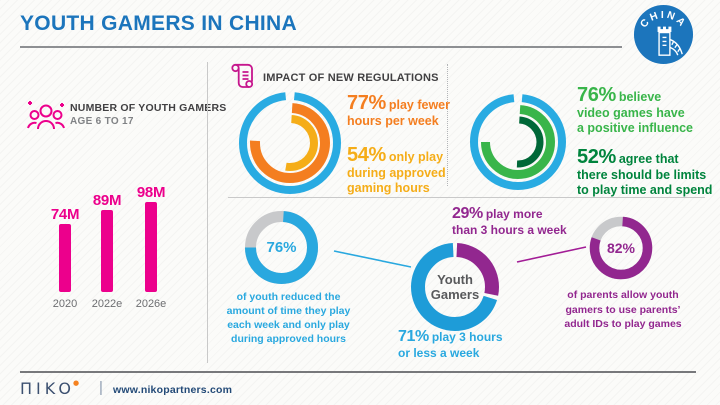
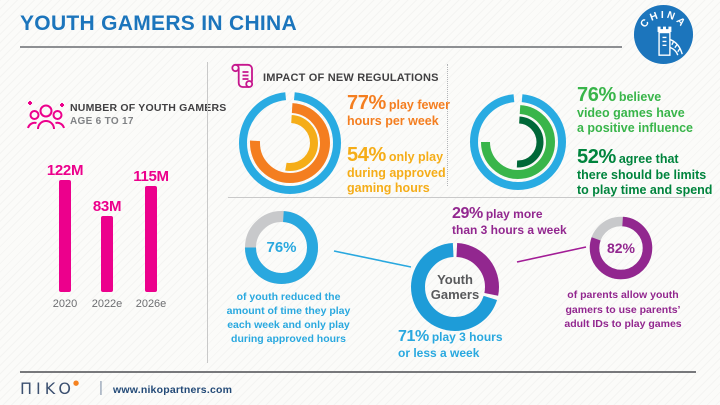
NUMBER OF YOUTH GAMERS AGE 6 TO 17/2020: 74M -> 122M
NUMBER OF YOUTH GAMERS AGE 6 TO 17/2022e: 89M -> 83M
NUMBER OF YOUTH GAMERS AGE 6 TO 17/2026e: 98M -> 115M
